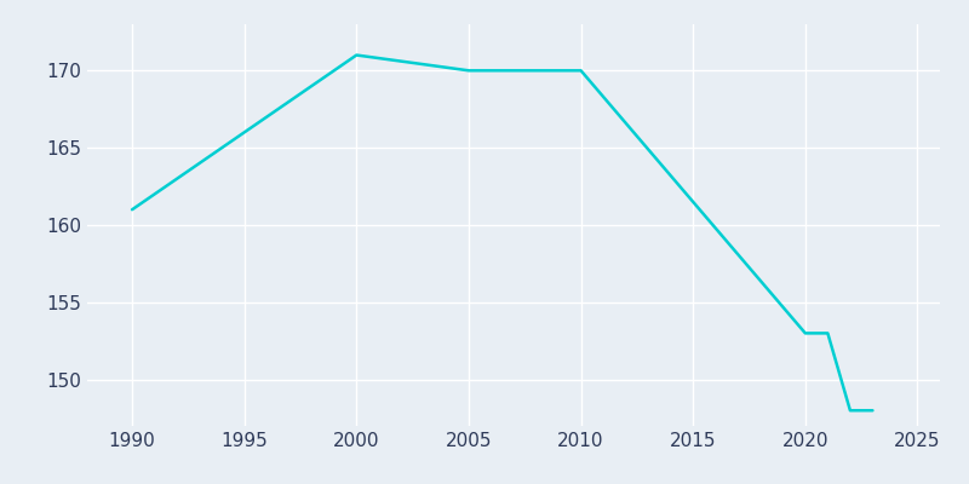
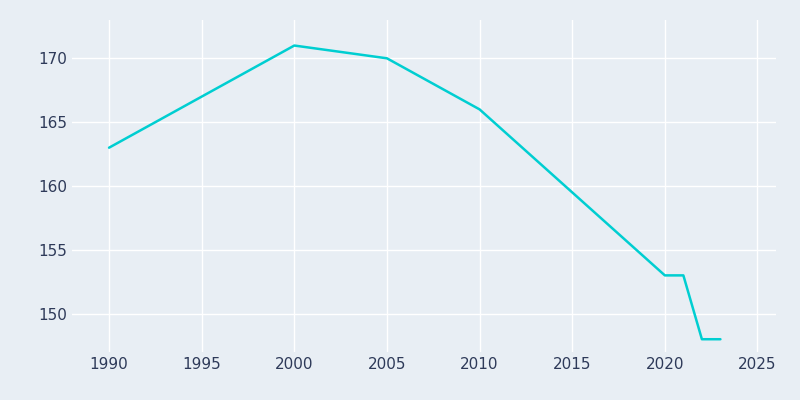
1990: 161 -> 163
2010: 170 -> 166
